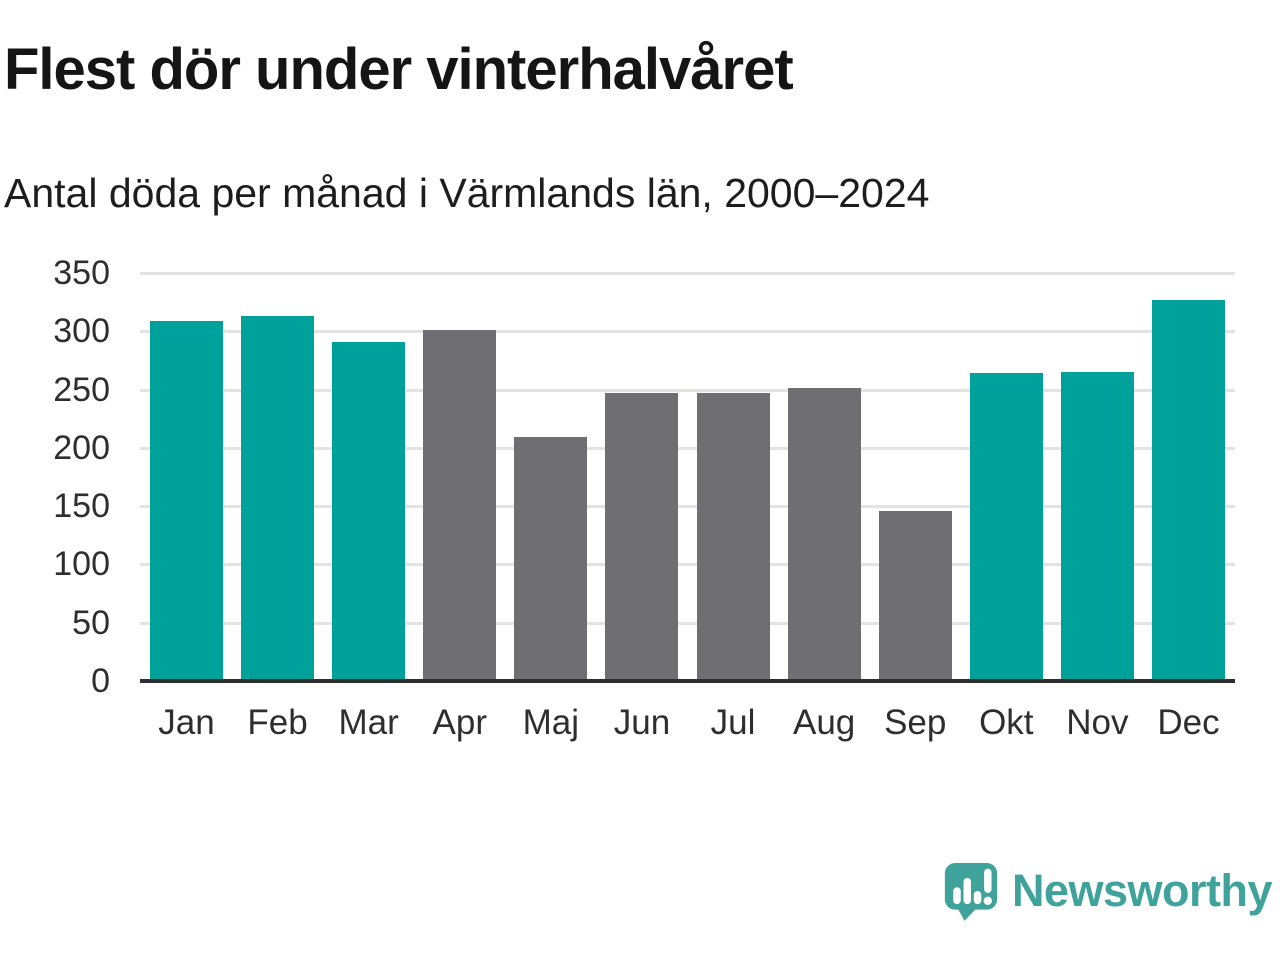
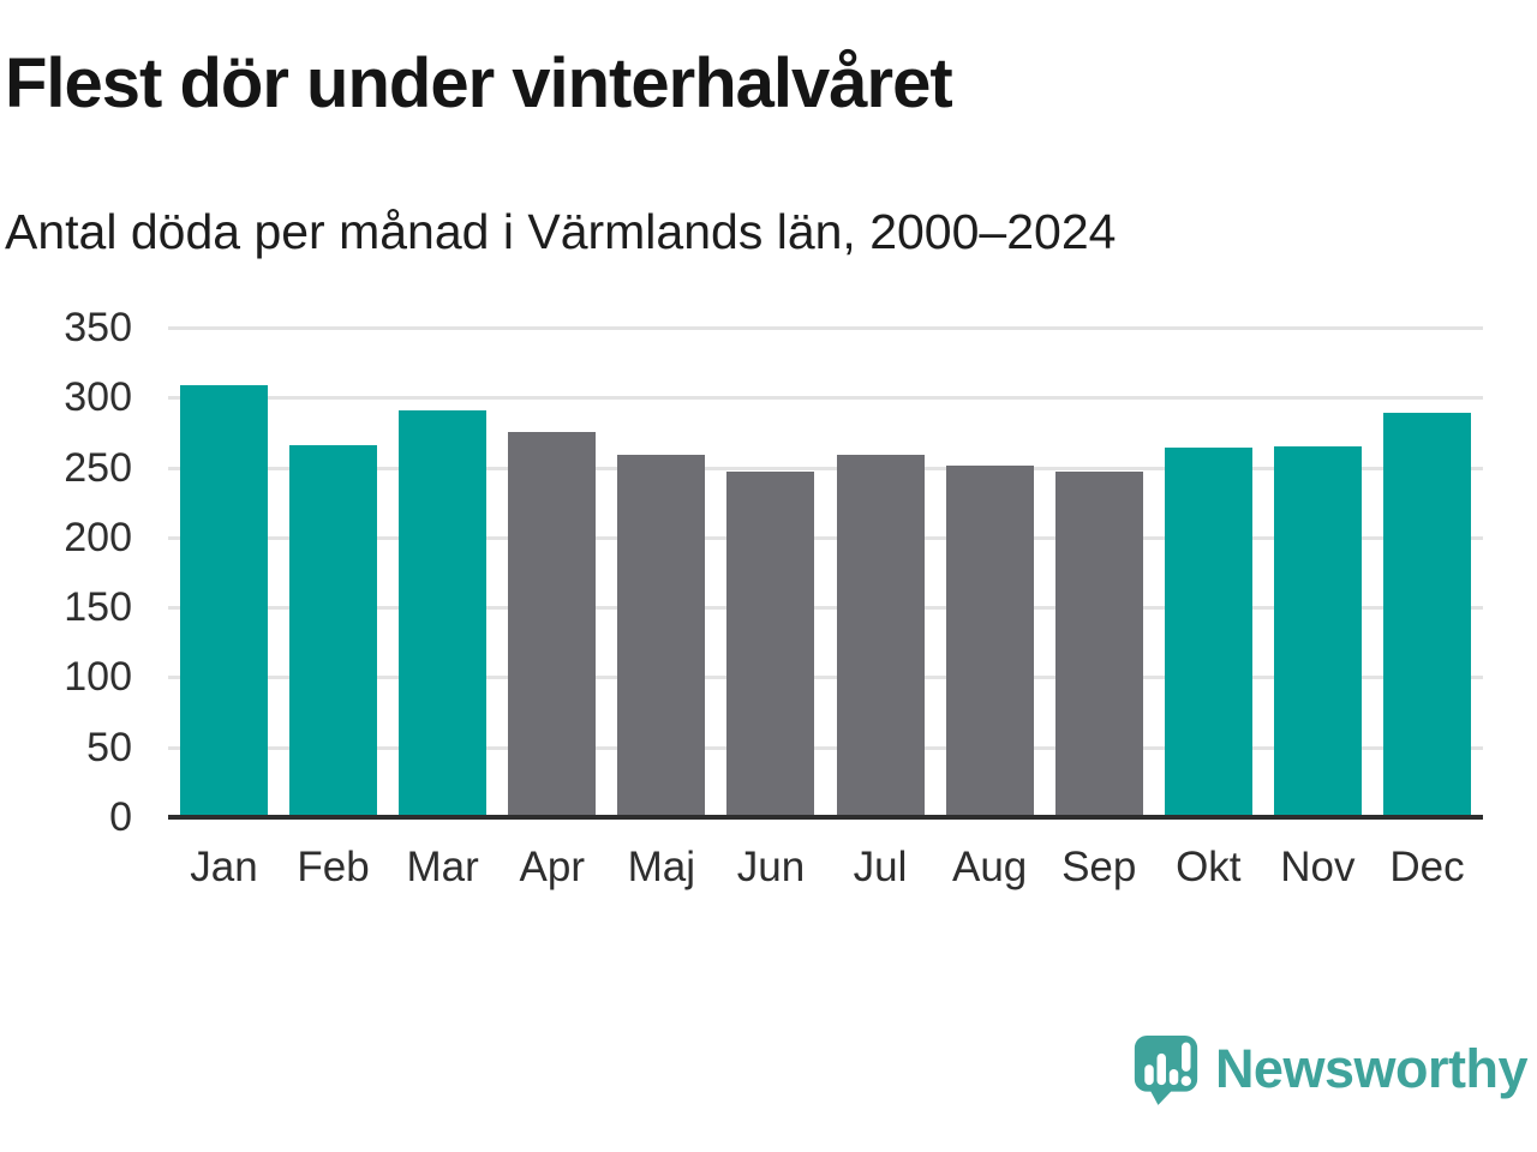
Feb: 313 -> 266
Apr: 301 -> 275
Maj: 209 -> 259
Jul: 247 -> 259
Sep: 146 -> 247
Dec: 327 -> 289
